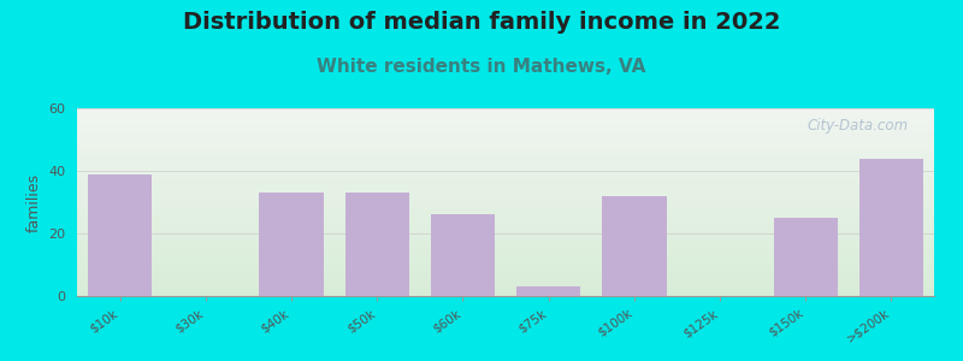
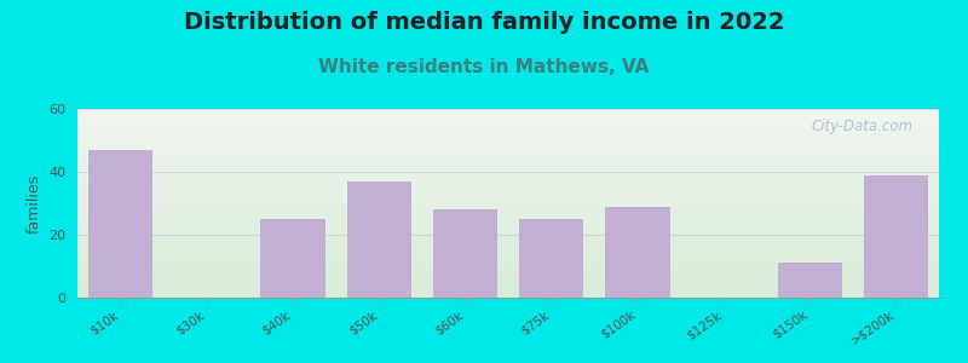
$10k: 39 -> 47
$40k: 33 -> 25
$50k: 33 -> 37
$60k: 26 -> 28
$75k: 3 -> 25
$100k: 32 -> 29
$150k: 25 -> 11
>$200k: 44 -> 39
